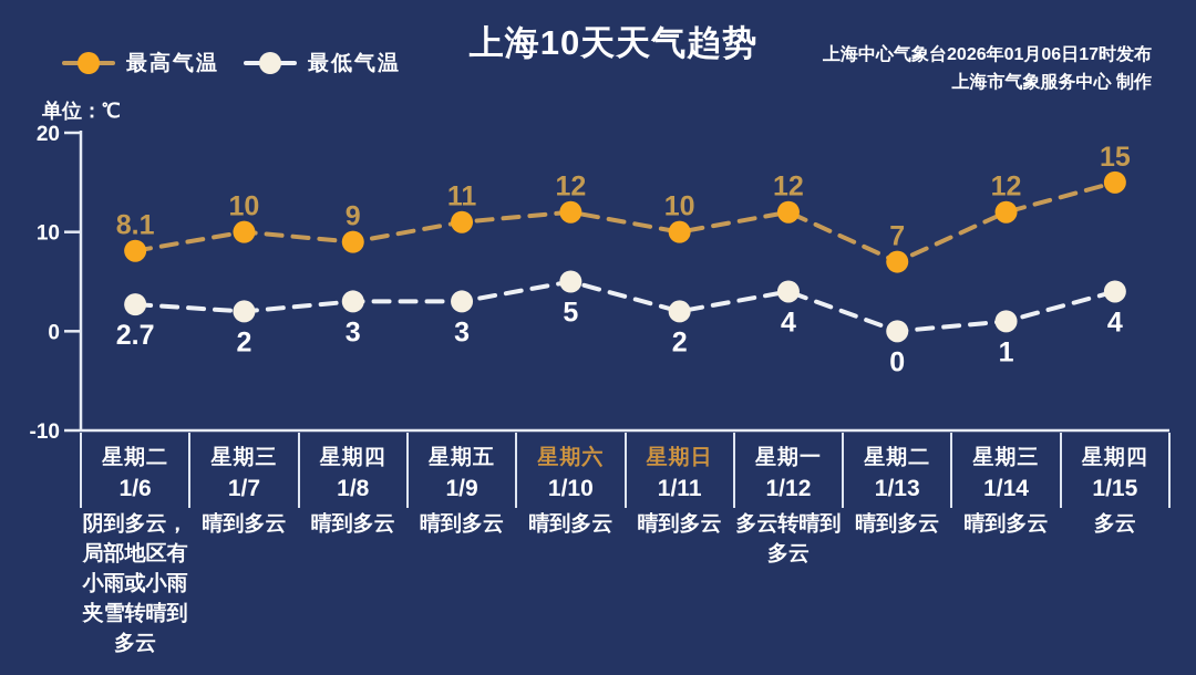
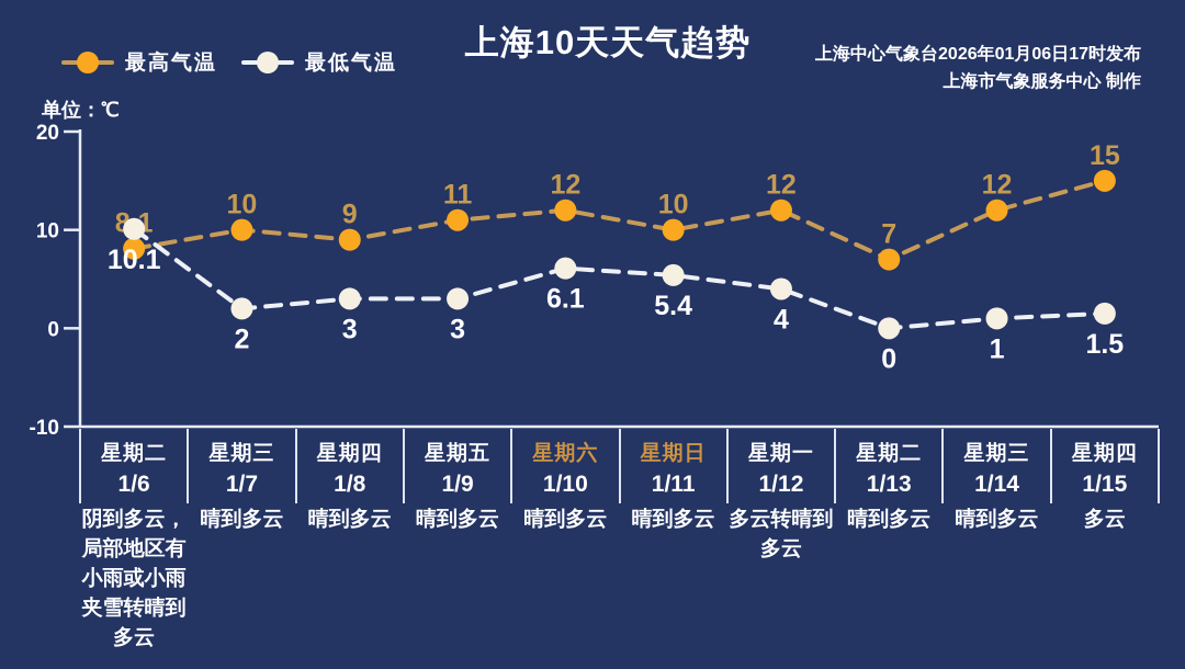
最低气温/1/6: 2.7 -> 10.1
最低气温/1/10: 5 -> 6.1
最低气温/1/11: 2 -> 5.4
最低气温/1/15: 4 -> 1.5
